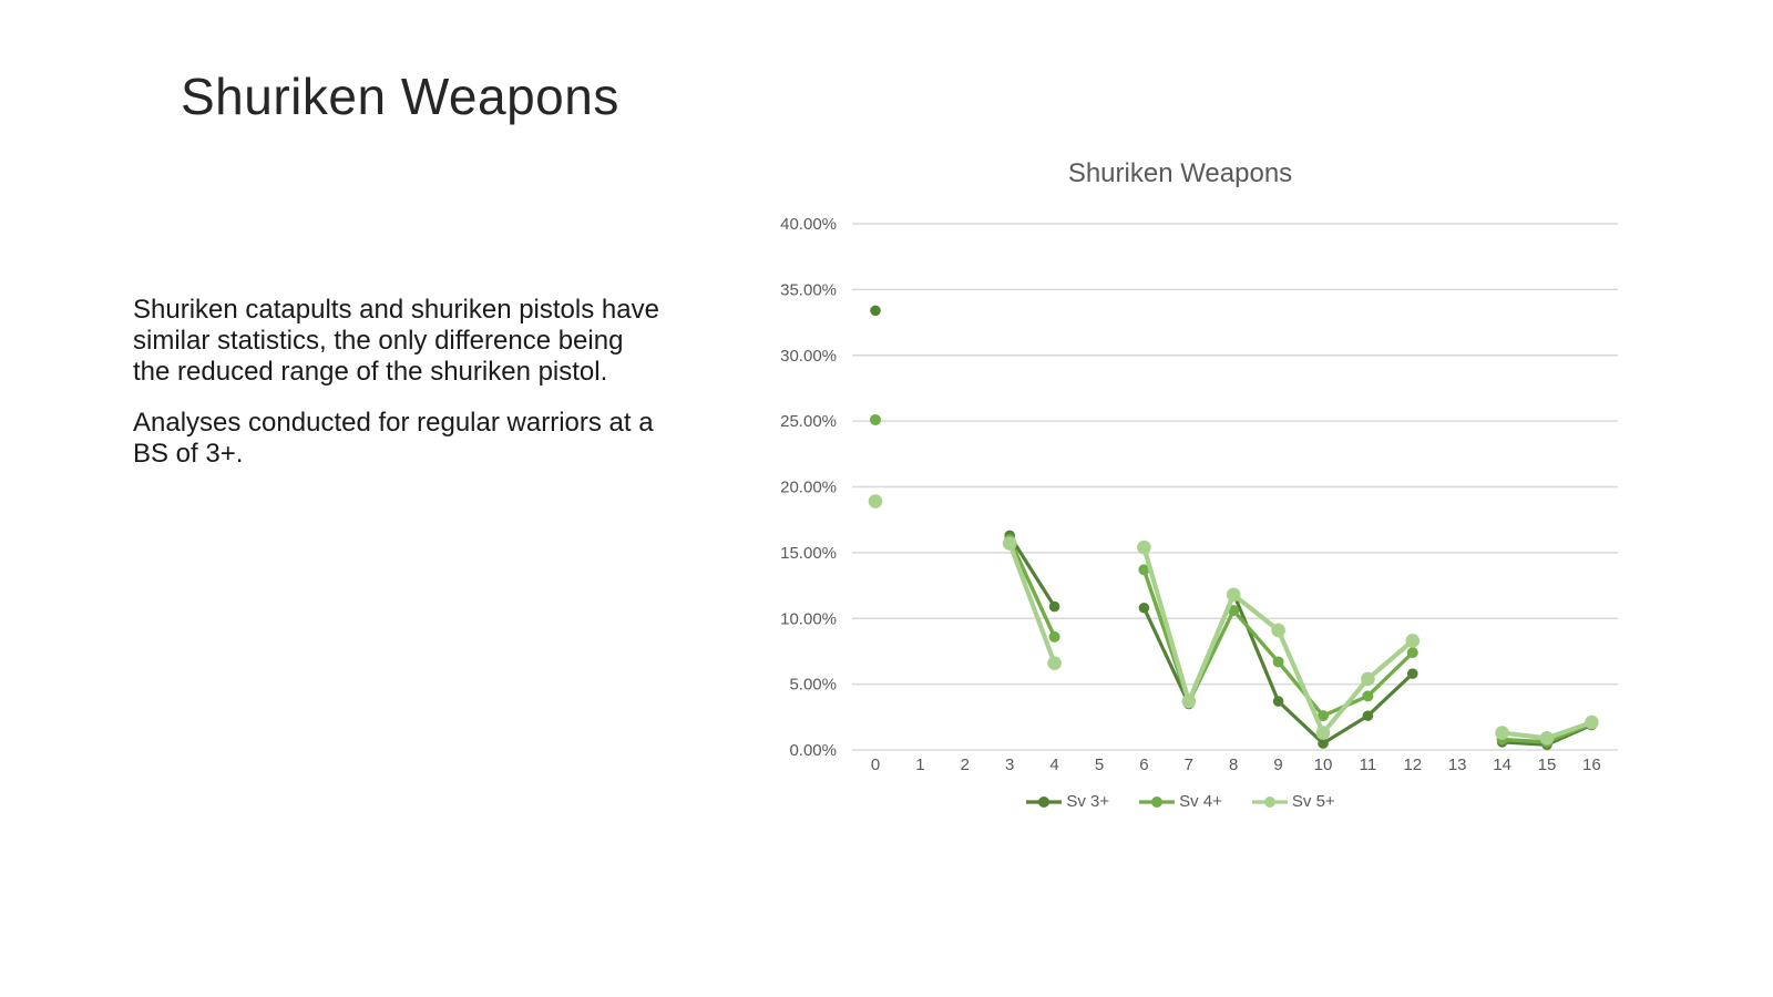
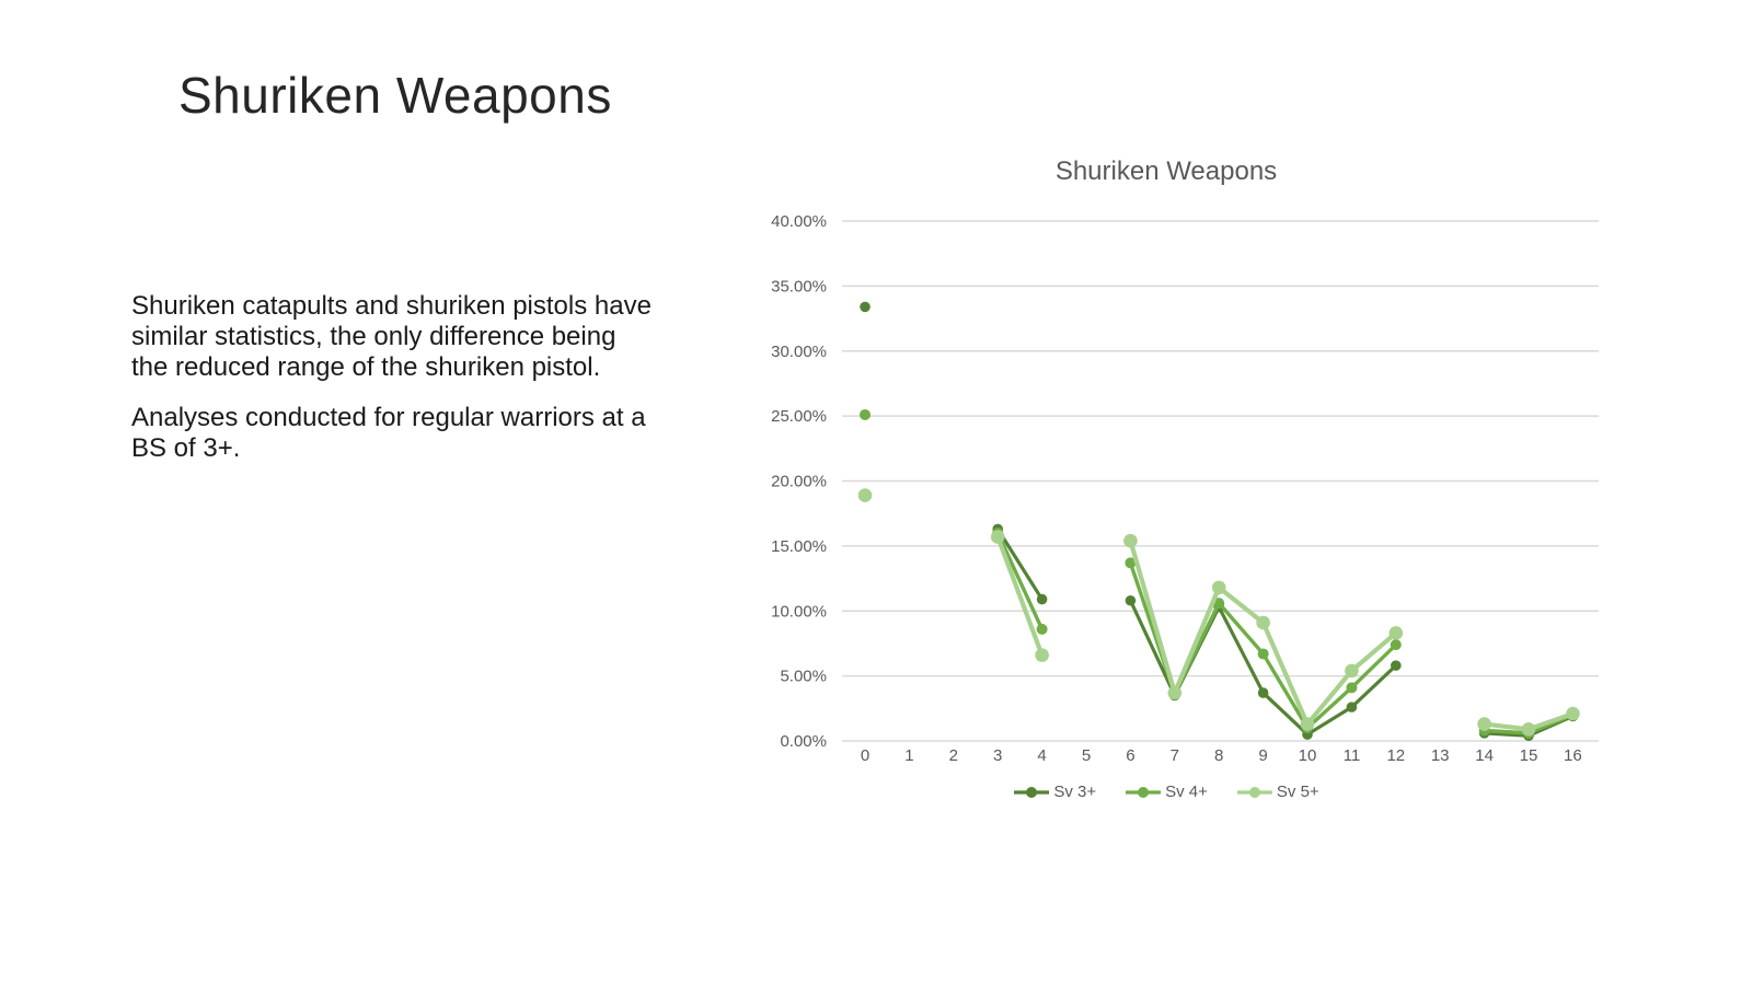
Sv 3+/8: 11.9% -> 10.3%
Sv 4+/10: 2.6% -> 1.0%
